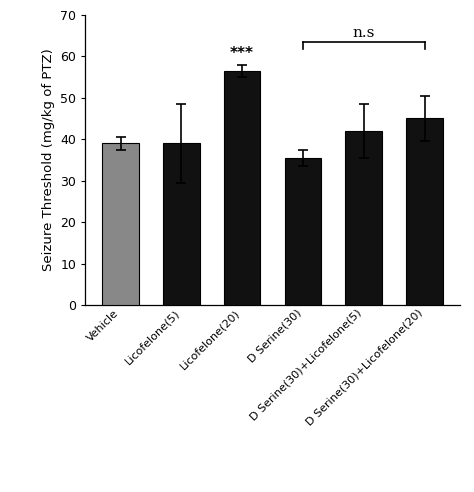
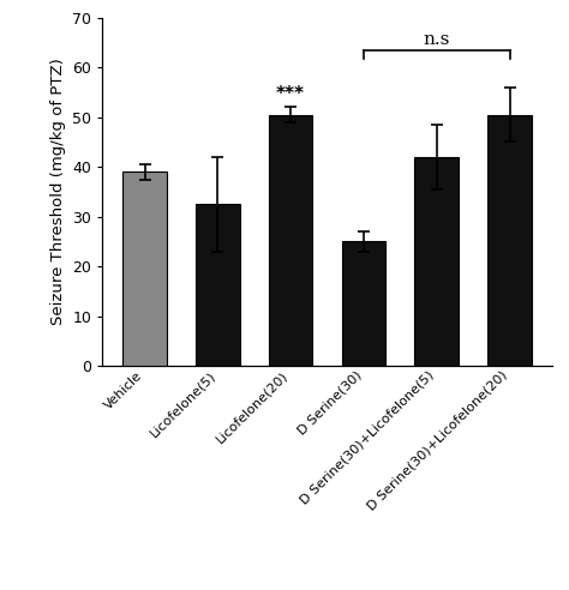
Licofelone(5): 39.0 -> 32.5
Licofelone(20): 56.5 -> 50.5
D Serine(30): 35.5 -> 25.0
D Serine(30)+Licofelone(20): 45.0 -> 50.5
